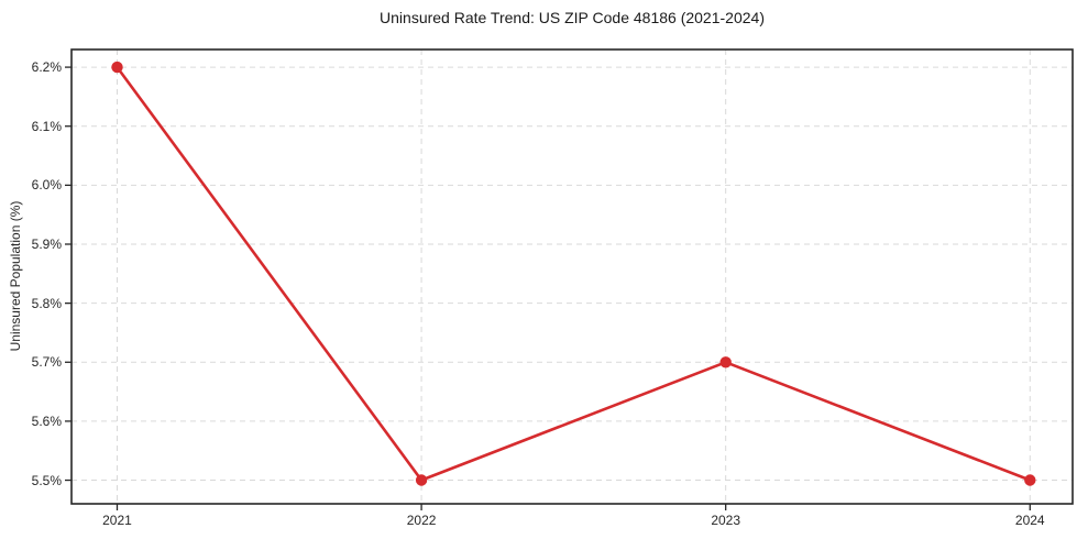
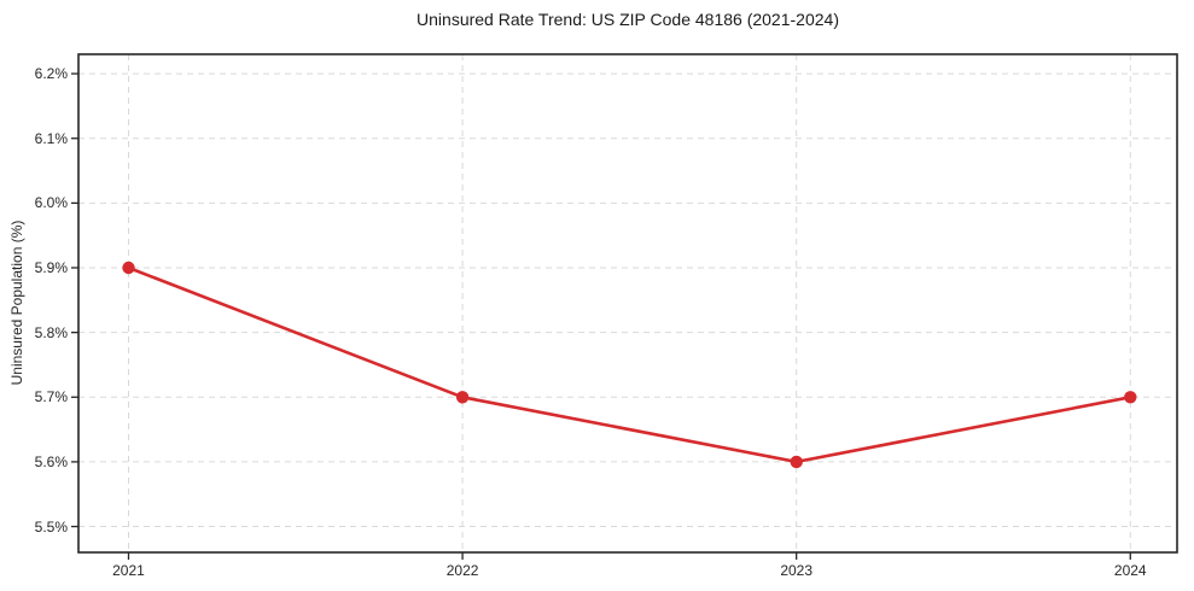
2021: 6.2% -> 5.9%
2022: 5.5% -> 5.7%
2023: 5.7% -> 5.6%
2024: 5.5% -> 5.7%
